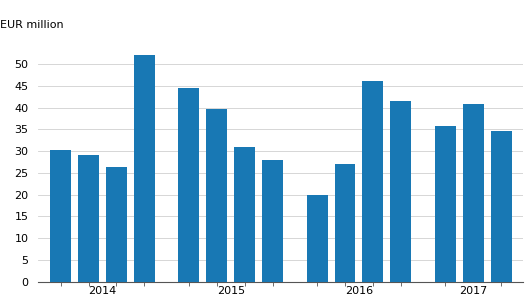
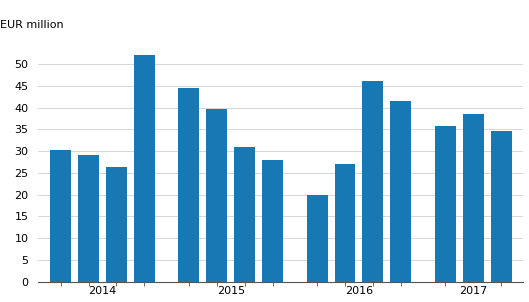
2017: 40.8 -> 38.5
